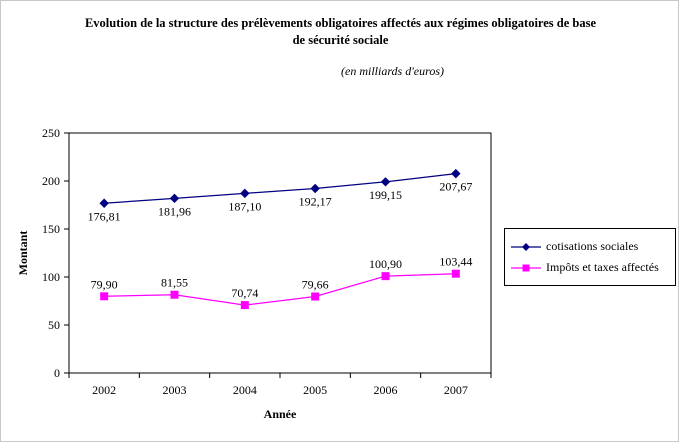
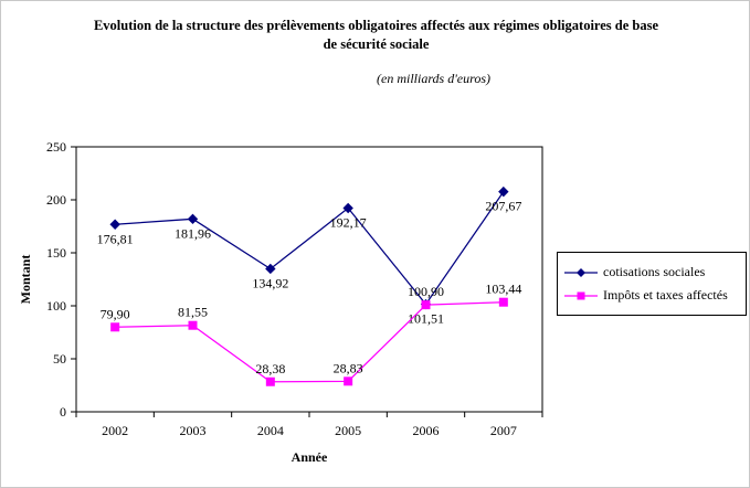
cotisations sociales/2004: 187,10 -> 134,92
Impôts et taxes affectés/2004: 70,74 -> 28,38
Impôts et taxes affectés/2005: 79,66 -> 28,83
cotisations sociales/2006: 199,15 -> 101,51
